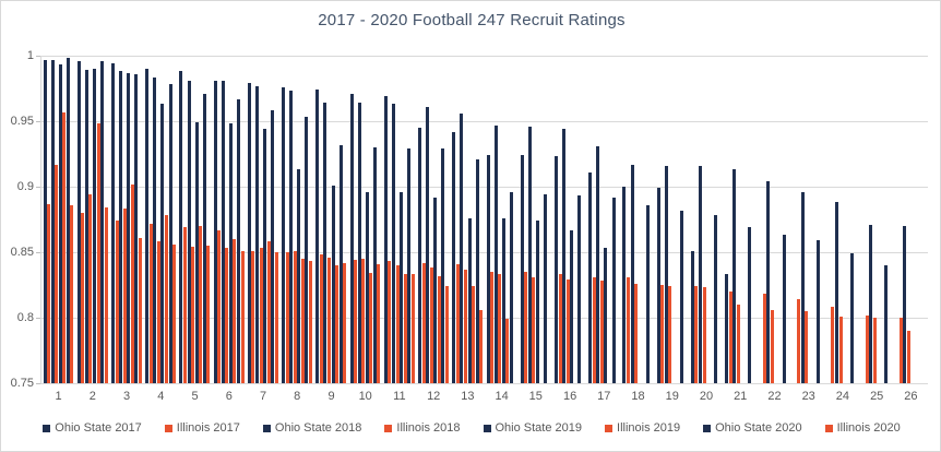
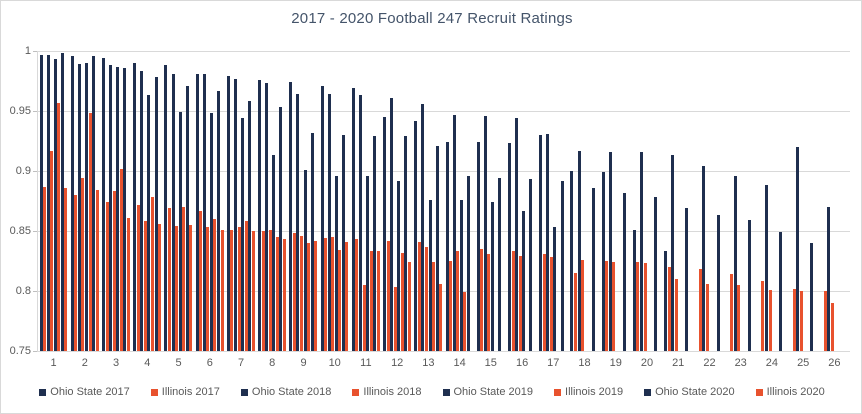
Illinois 2018/11: 0.840 -> 0.805
Illinois 2018/12: 0.838 -> 0.803
Illinois 2017/14: 0.835 -> 0.825
Ohio State 2017/17: 0.911 -> 0.930
Illinois 2017/18: 0.831 -> 0.815
Ohio State 2018/25: 0.871 -> 0.920
